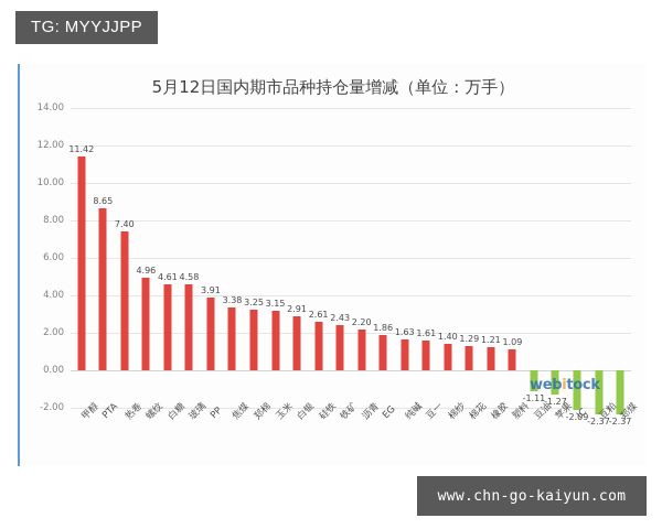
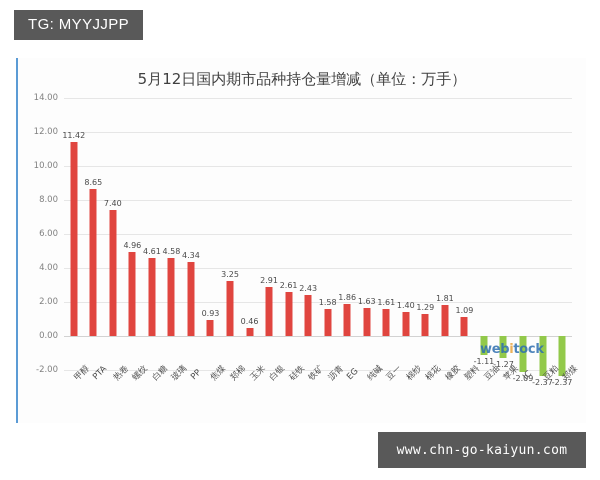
PP: 3.91 -> 4.34
焦煤: 3.38 -> 0.93
玉米: 3.15 -> 0.46
沥青: 2.20 -> 1.58
橡胶: 1.21 -> 1.81
